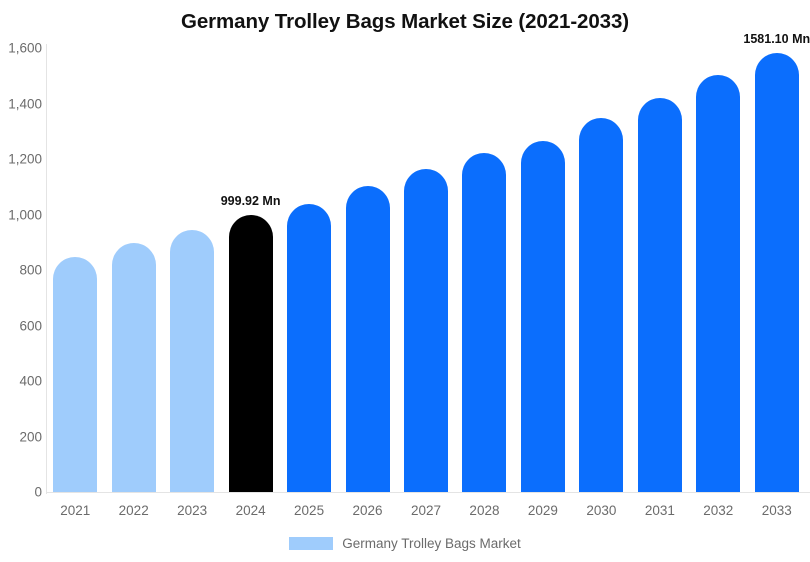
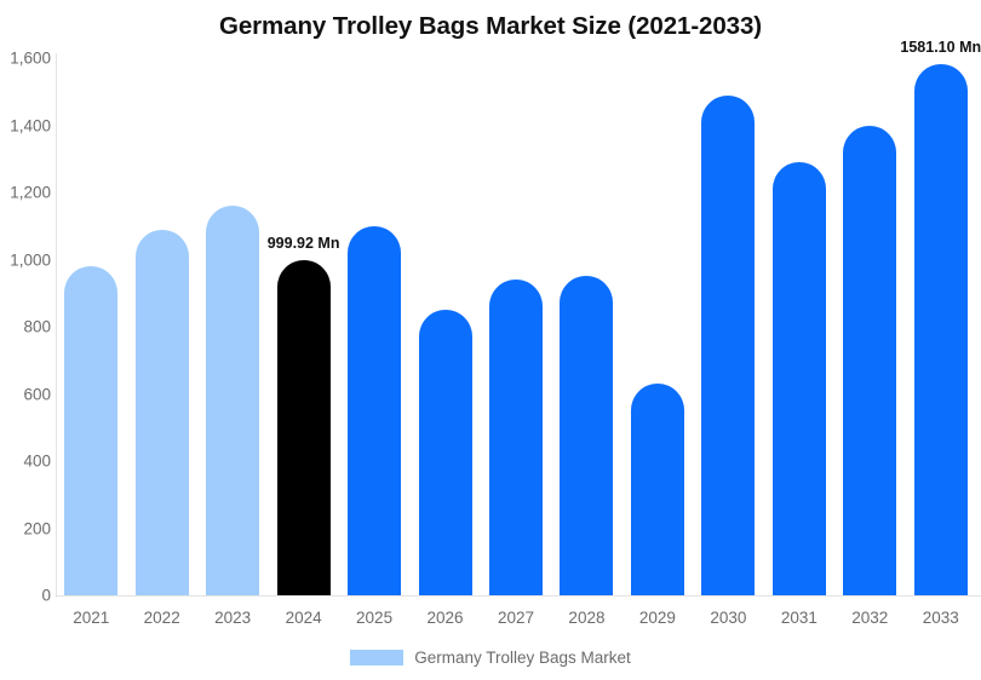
2021: 850 -> 980
2022: 900 -> 1090
2023: 940 -> 1160
2025: 1040 -> 1100
2026: 1100 -> 850
2027: 1160 -> 940
2028: 1220 -> 950
2029: 1260 -> 630
2030: 1350 -> 1490
2031: 1420 -> 1290
2032: 1500 -> 1400
